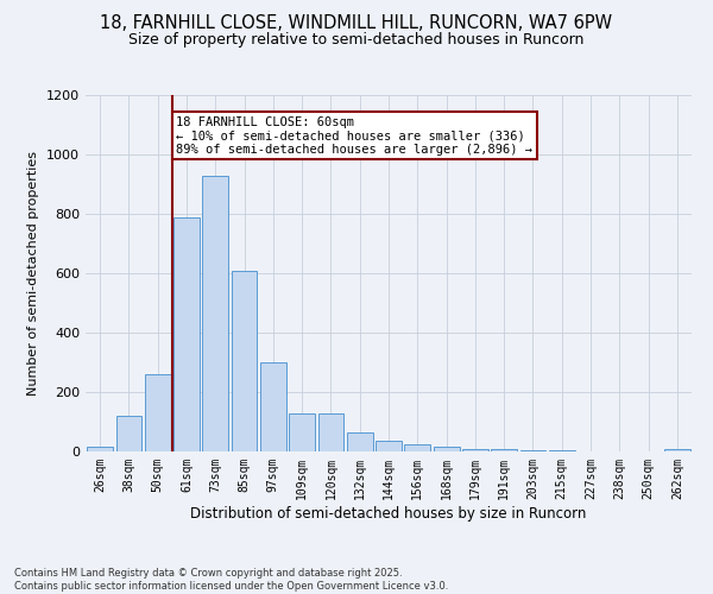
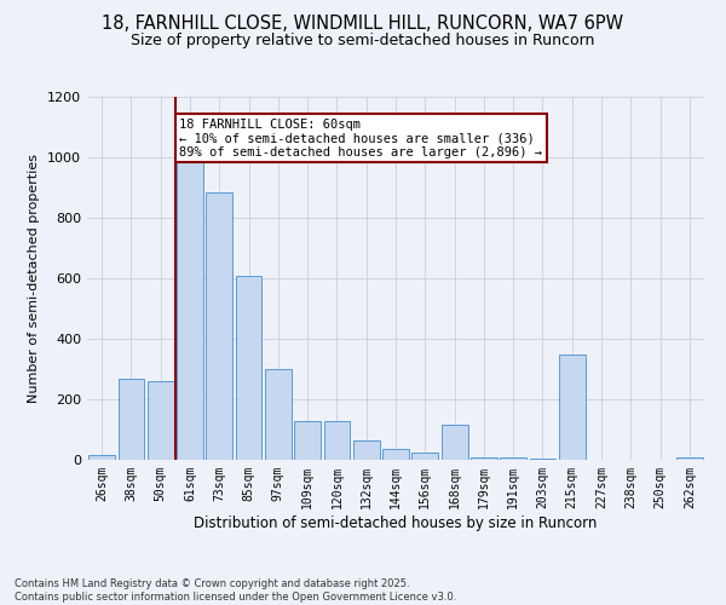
38sqm: 120 -> 270
61sqm: 790 -> 990
73sqm: 930 -> 885
168sqm: 15 -> 115
215sqm: 3 -> 350
